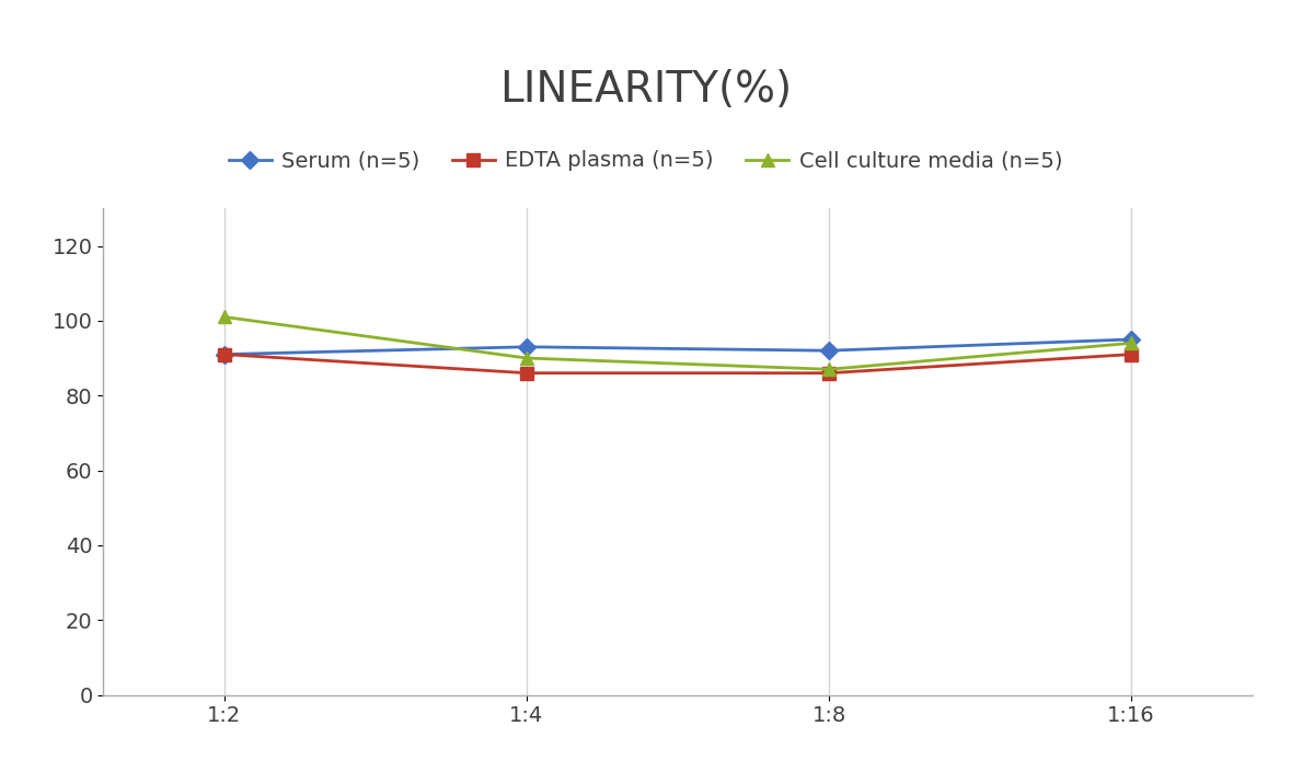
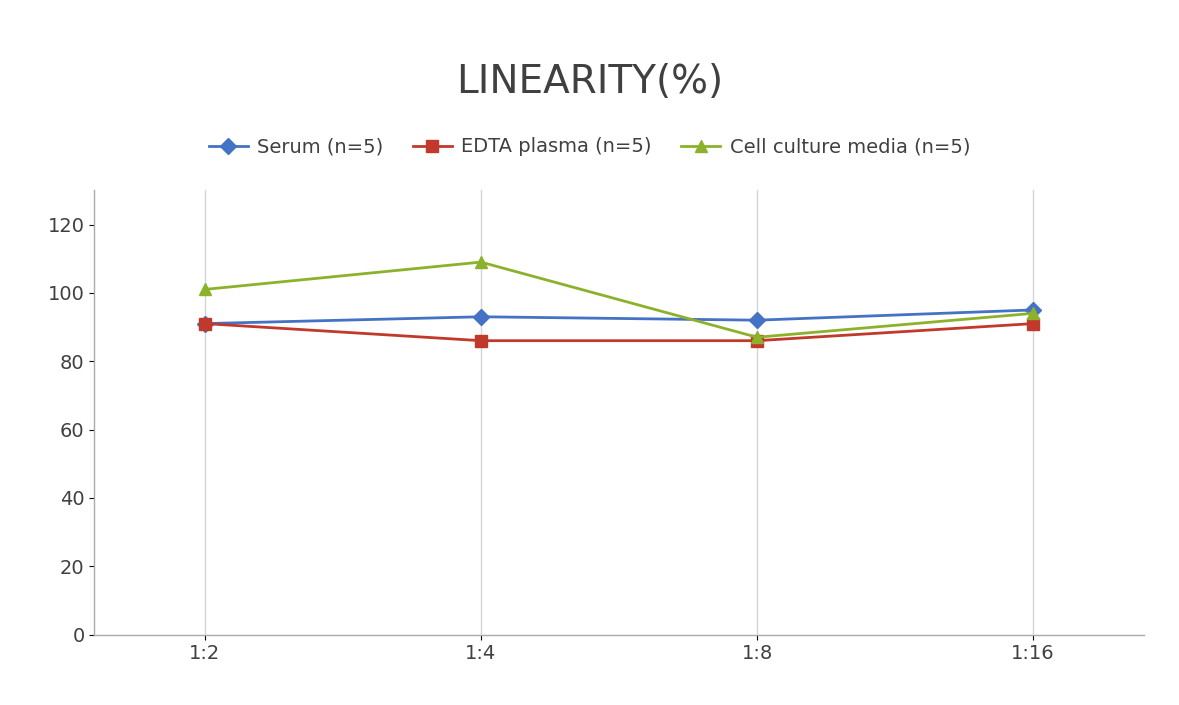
Cell culture media (n=5)/1:4: 90 -> 109
